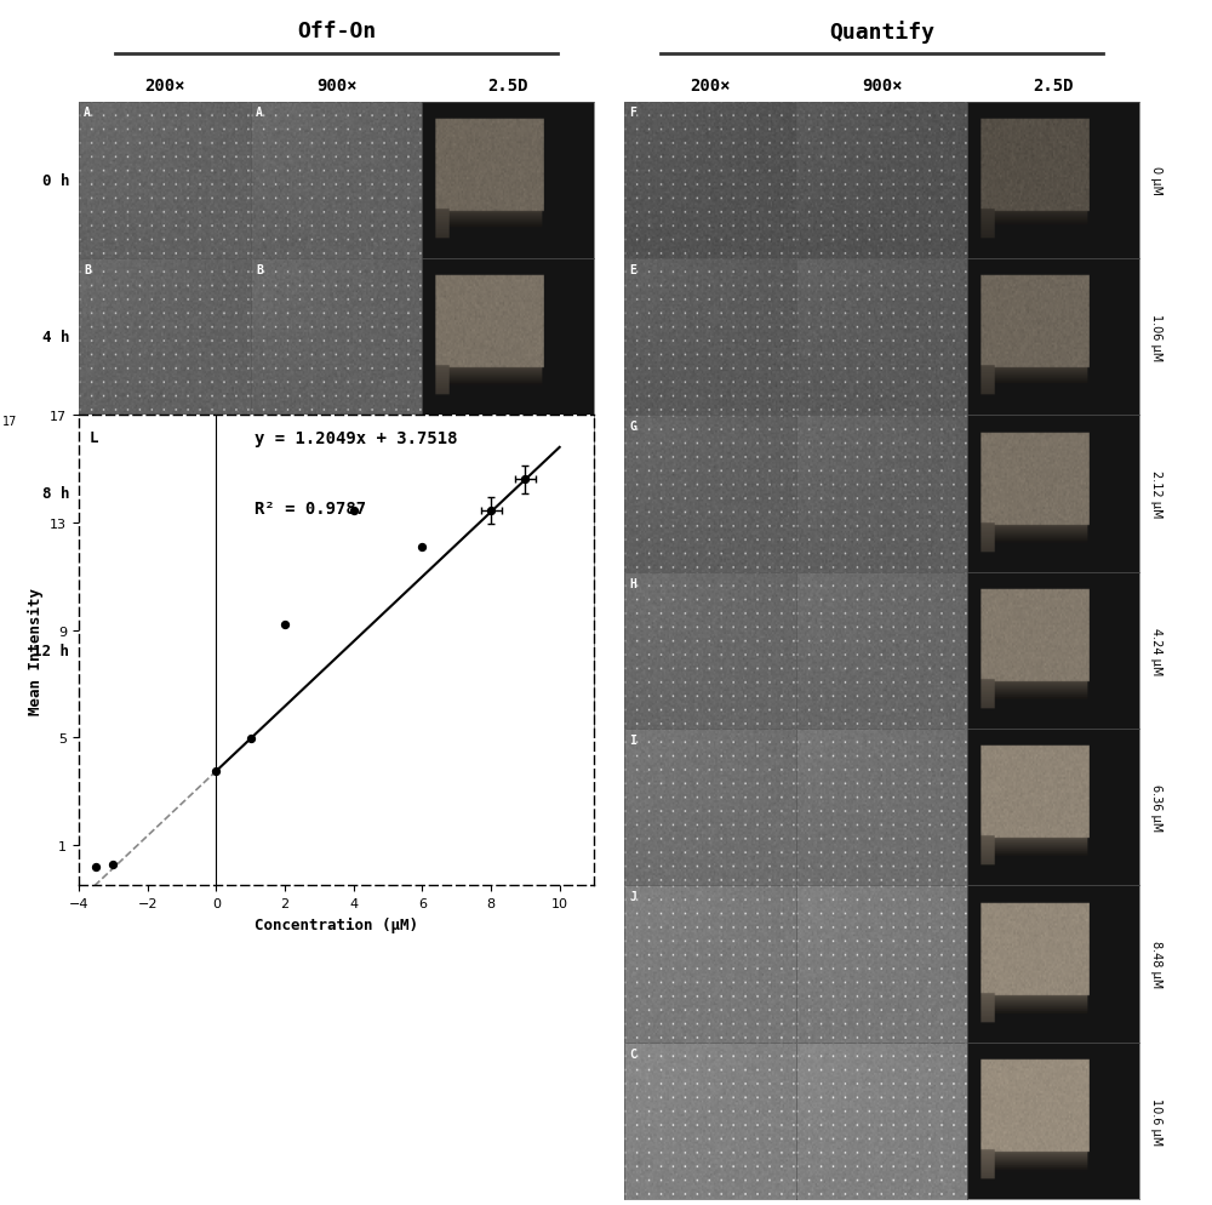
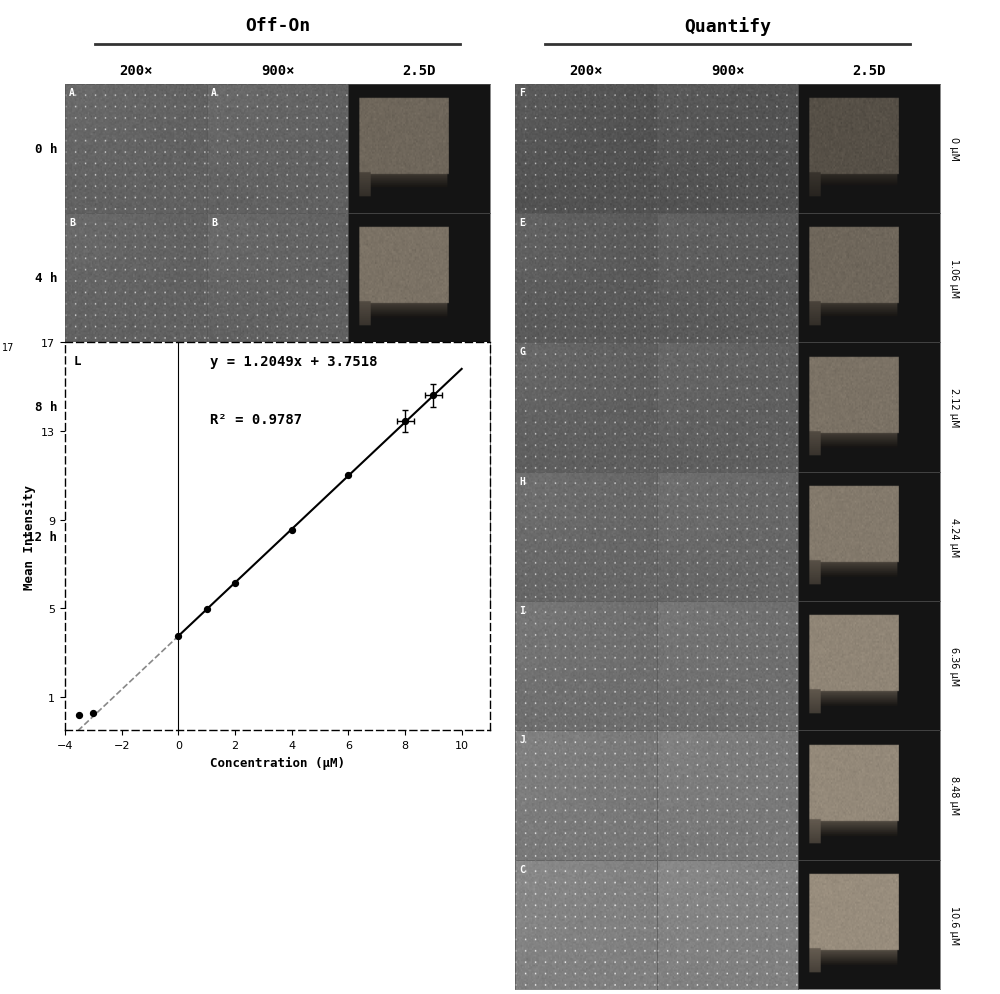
2: 9.20 -> 6.15
4: 13.45 -> 8.55
6: 12.10 -> 11.00
